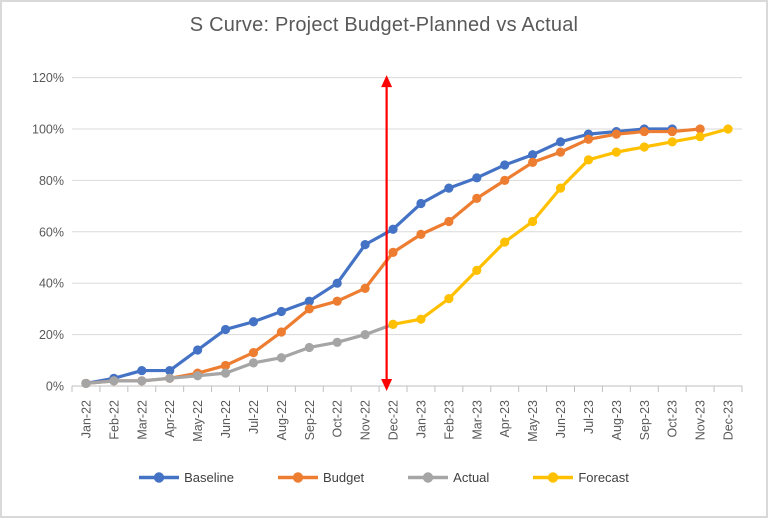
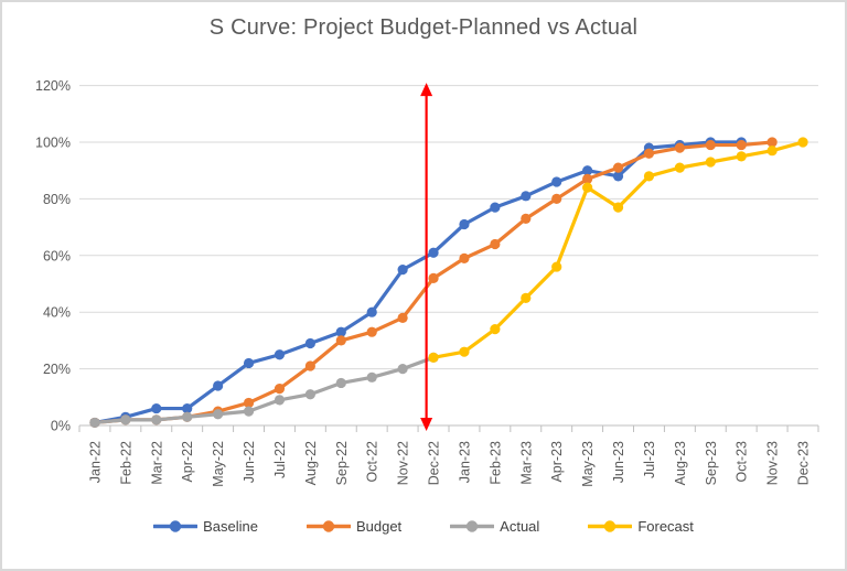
Forecast/May-23: 64% -> 84%
Baseline/Jun-23: 95% -> 88%
